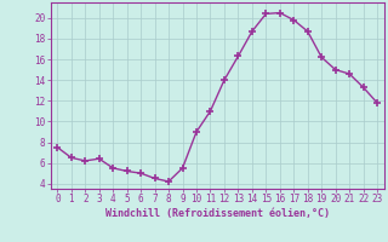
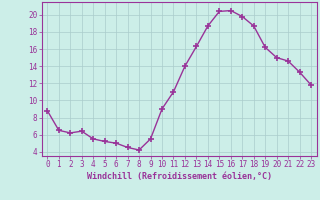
0: 7.5 -> 8.8
